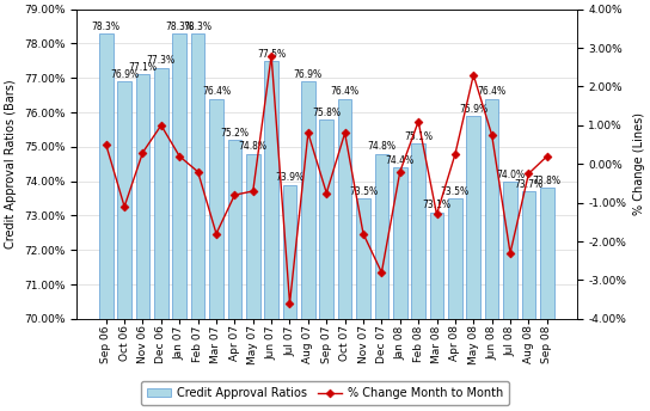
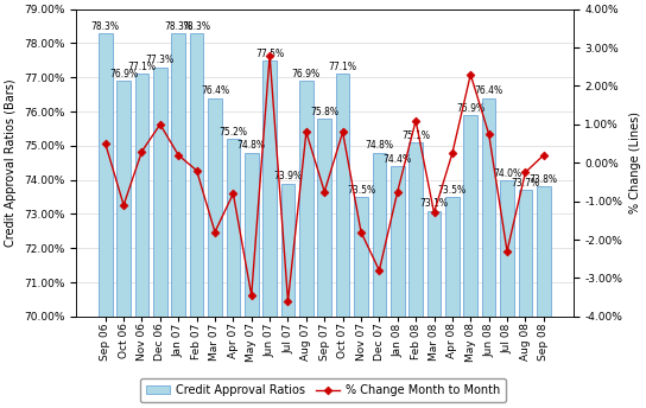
% Change Month to Month/May 07: -0.70% -> -3.45%
Credit Approval Ratios/Oct 07: 76.4% -> 77.1%
% Change Month to Month/Jan 08: -0.20% -> -0.75%
